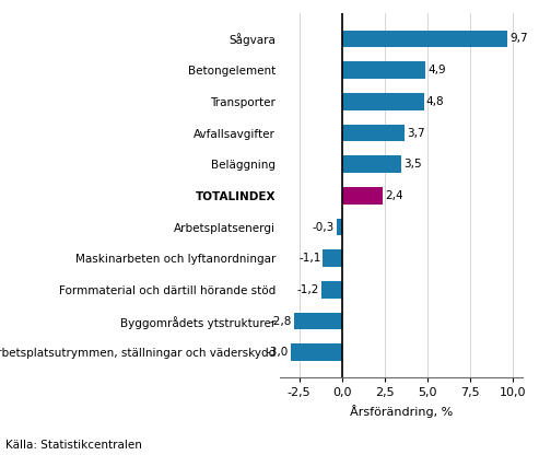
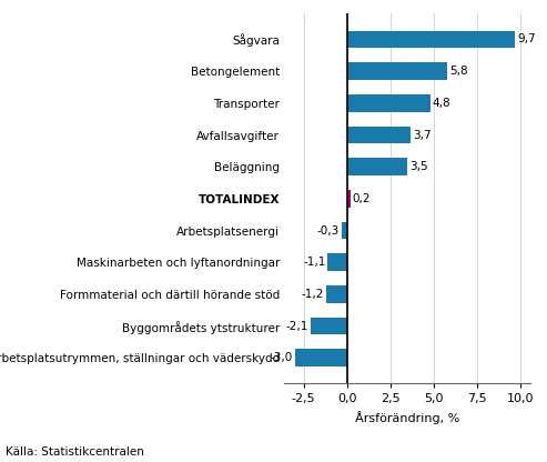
Betongelement: 4,9 -> 5,8
TOTALINDEX: 2,4 -> 0,2
Byggområdets ytstrukturer: -2,8 -> -2,1
